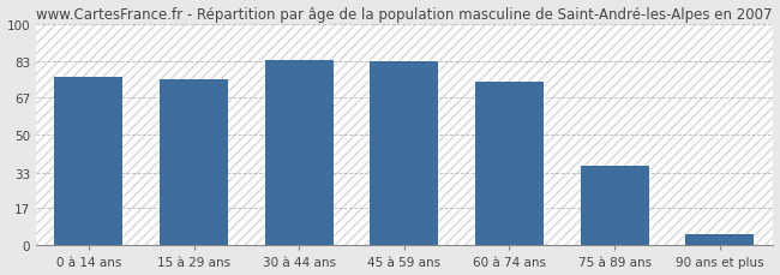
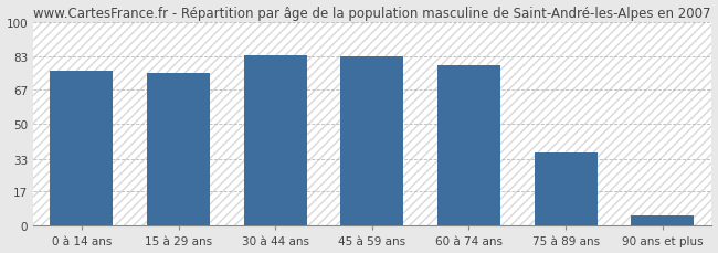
60 à 74 ans: 74 -> 79
